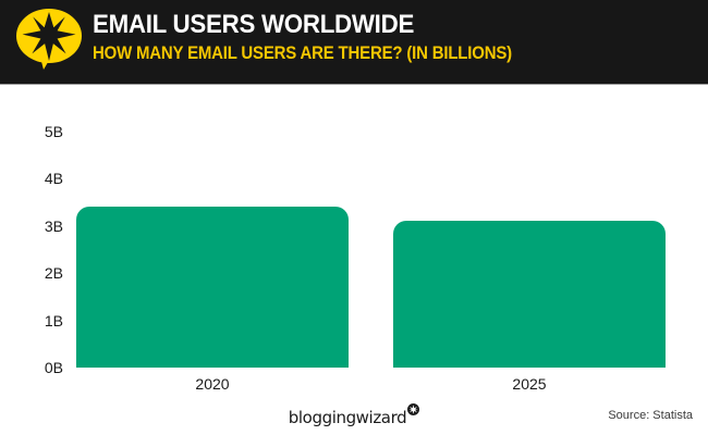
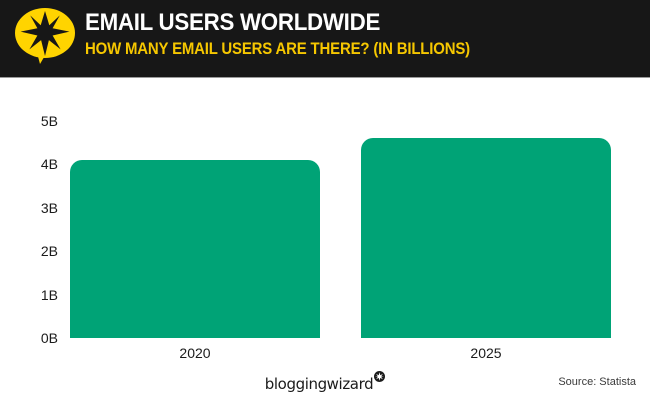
2020: 3.4B -> 4.1B
2025: 3.1B -> 4.6B
